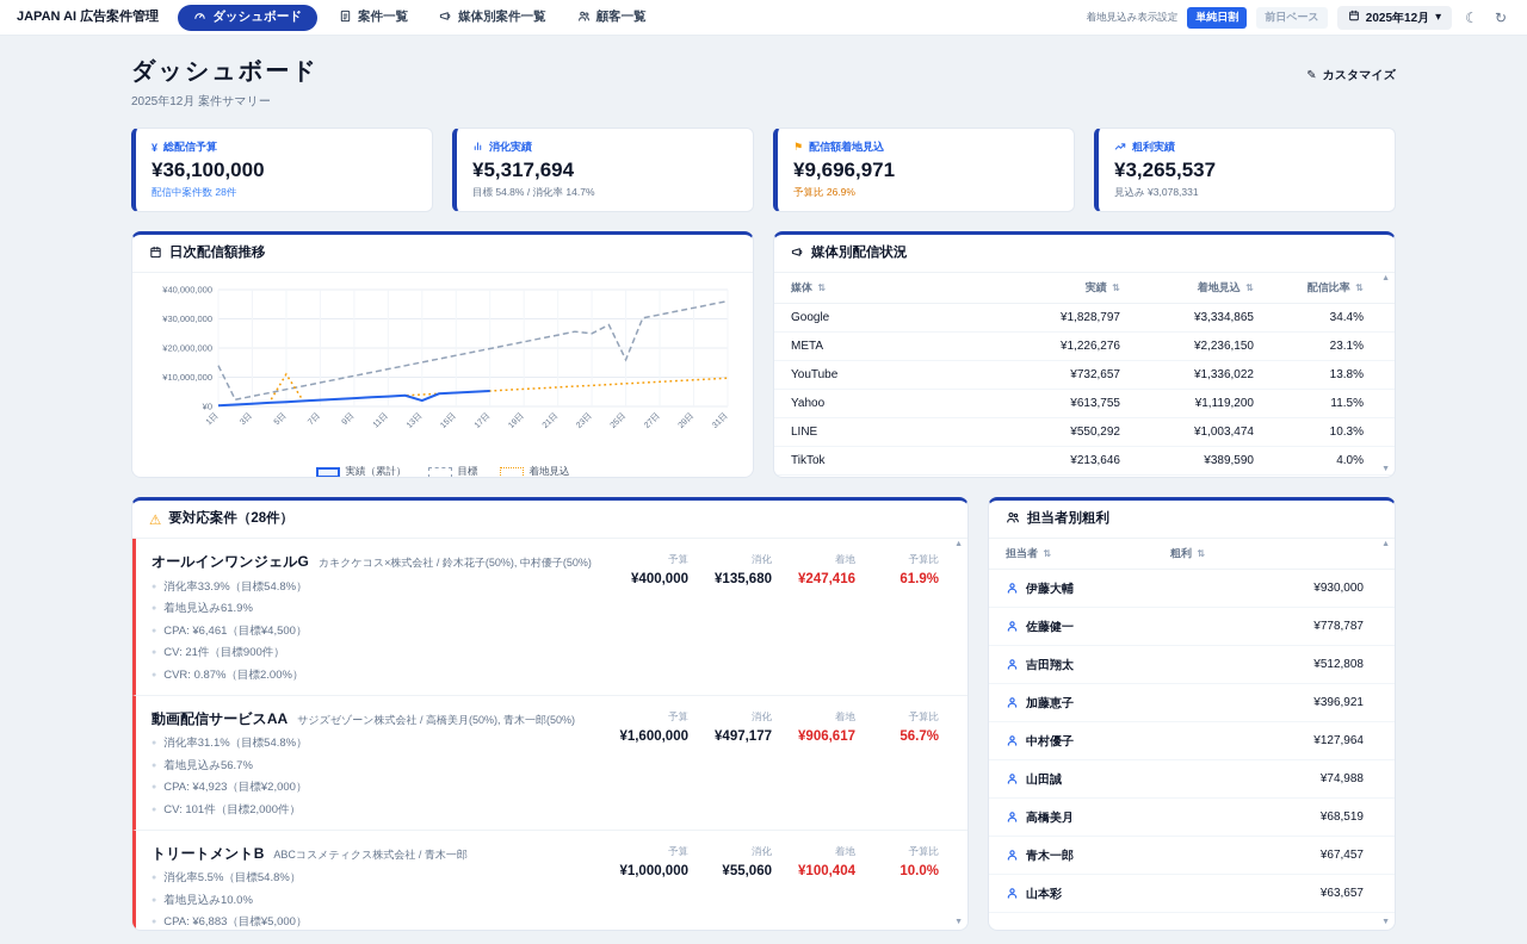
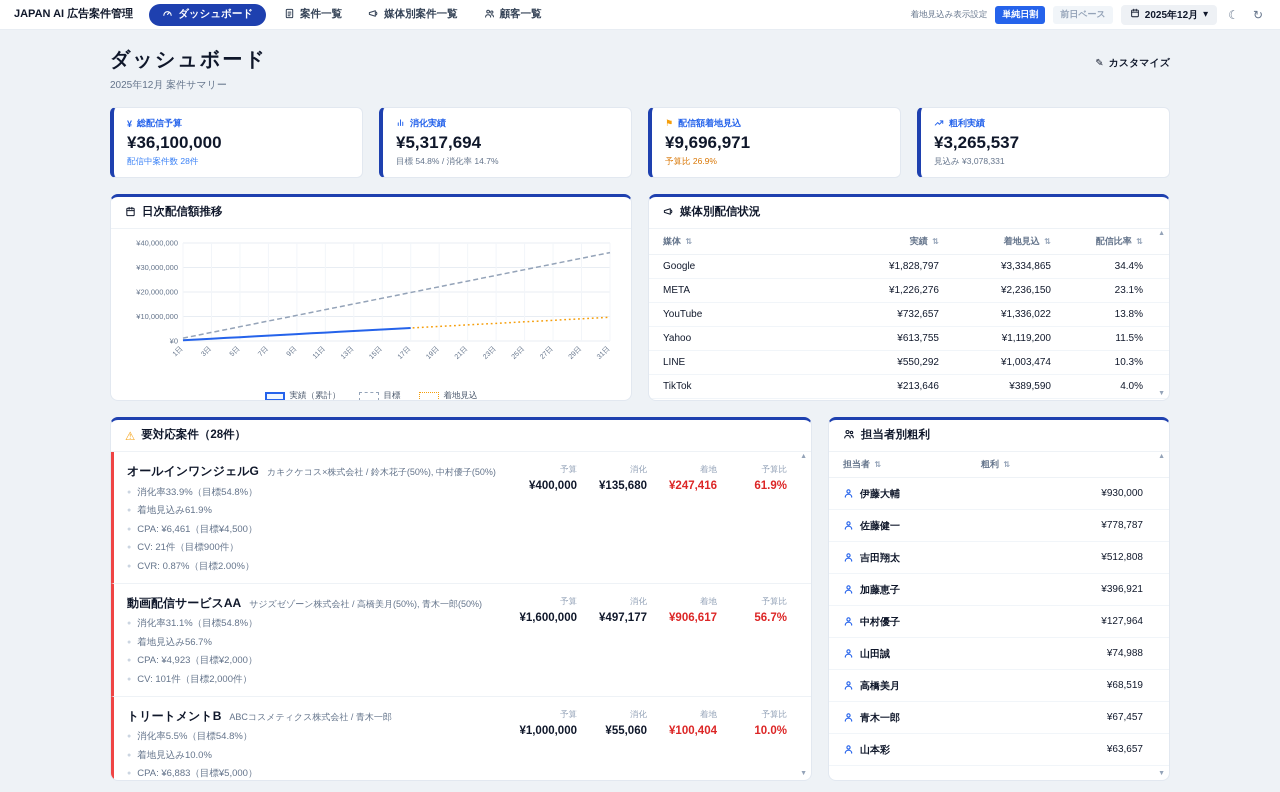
目標/1日: ¥14000000 -> ¥1000000
着地見込/5日: ¥11000000 -> ¥2000000
実績（累計）/13日: ¥2000000 -> ¥4000000
目標/23日: ¥25000000 -> ¥27000000
目標/25日: ¥16000000 -> ¥29000000
